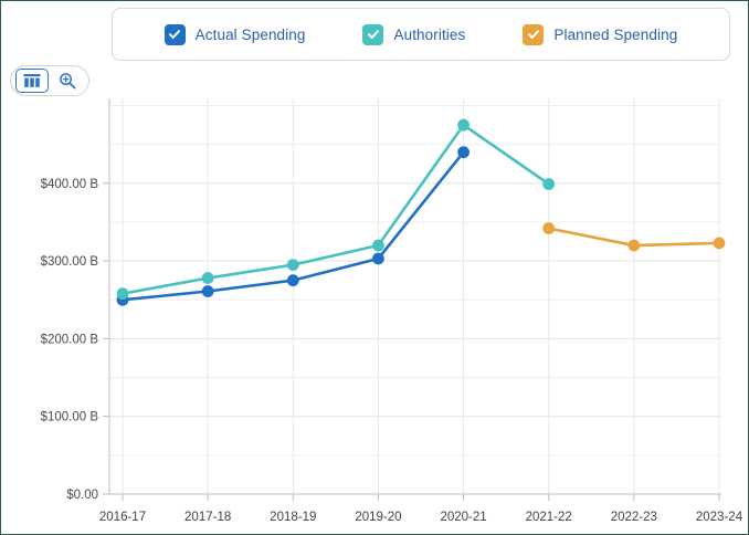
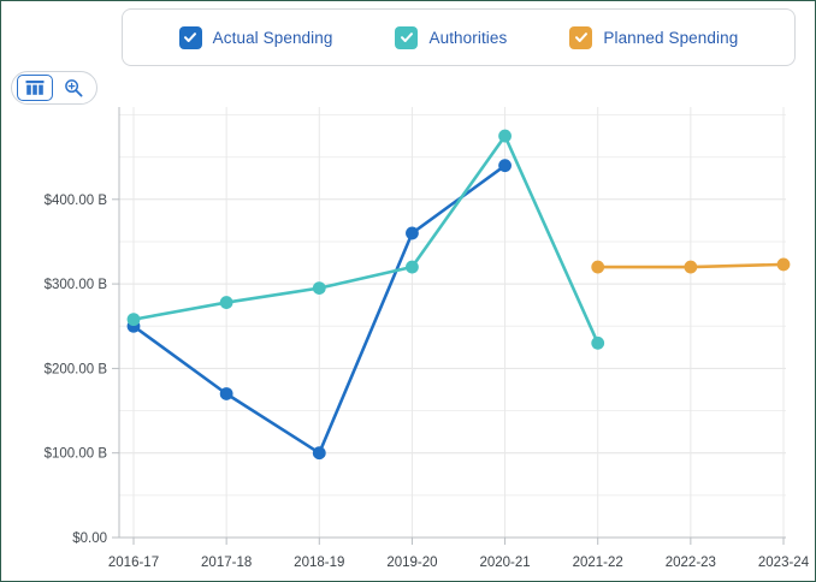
Actual Spending/2017-18: $260B -> $170B
Actual Spending/2018-19: $280B -> $100B
Actual Spending/2019-20: $300B -> $360B
Authorities/2021-22: $400B -> $230B
Planned Spending/2021-22: $340B -> $320B
